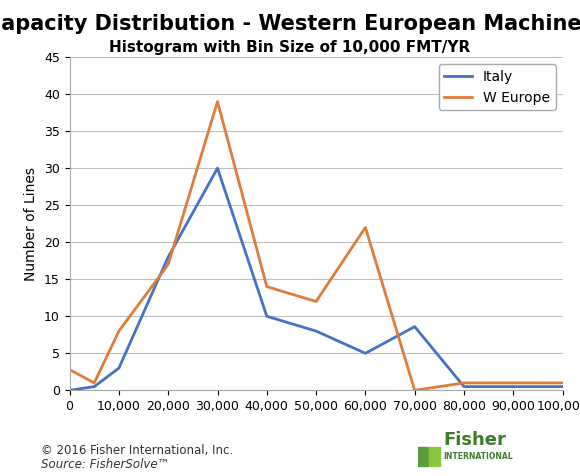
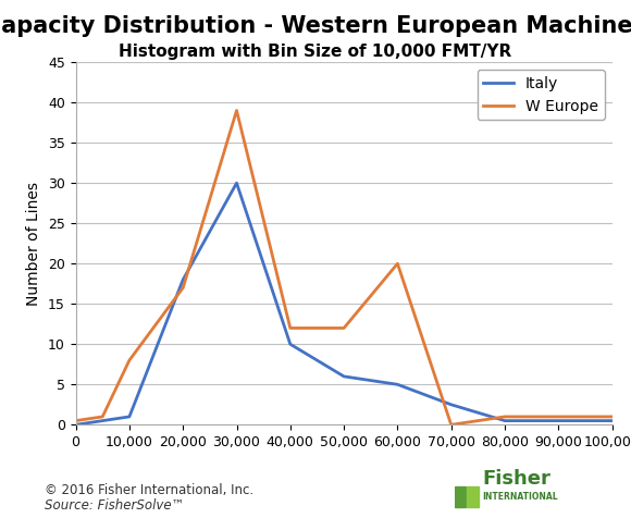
W Europe/0: 2.8 -> 0.5
Italy/10,000: 3.0 -> 1.0
W Europe/40,000: 14.0 -> 12.0
Italy/50,000: 8.0 -> 6.0
W Europe/60,000: 22.0 -> 20.0
Italy/70,000: 8.6 -> 2.5
